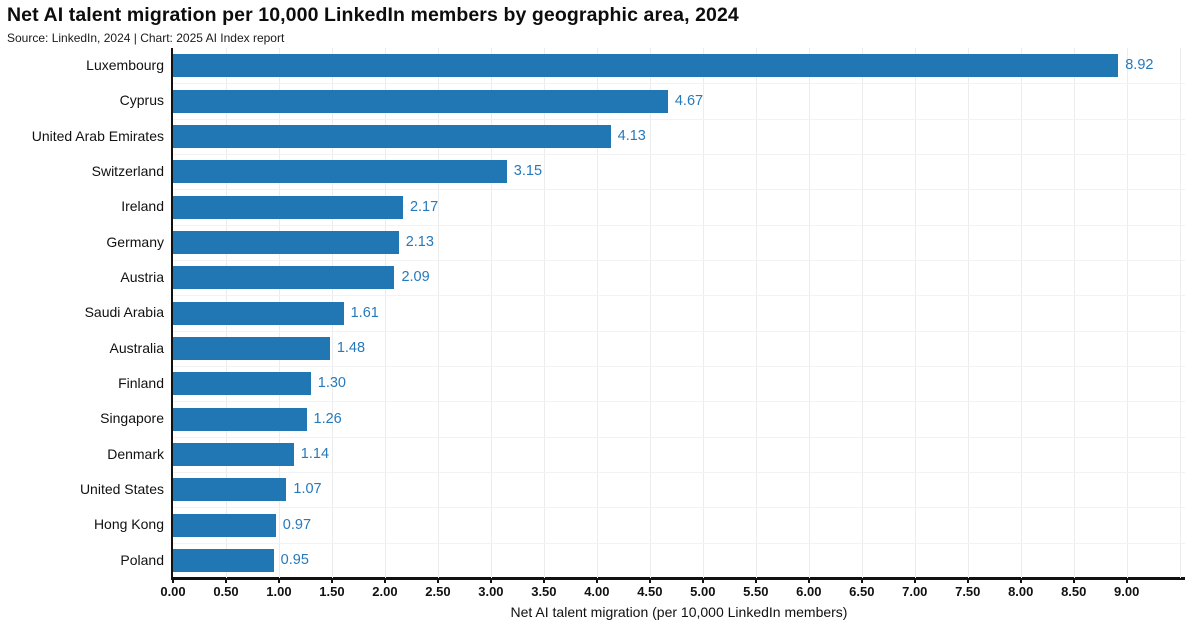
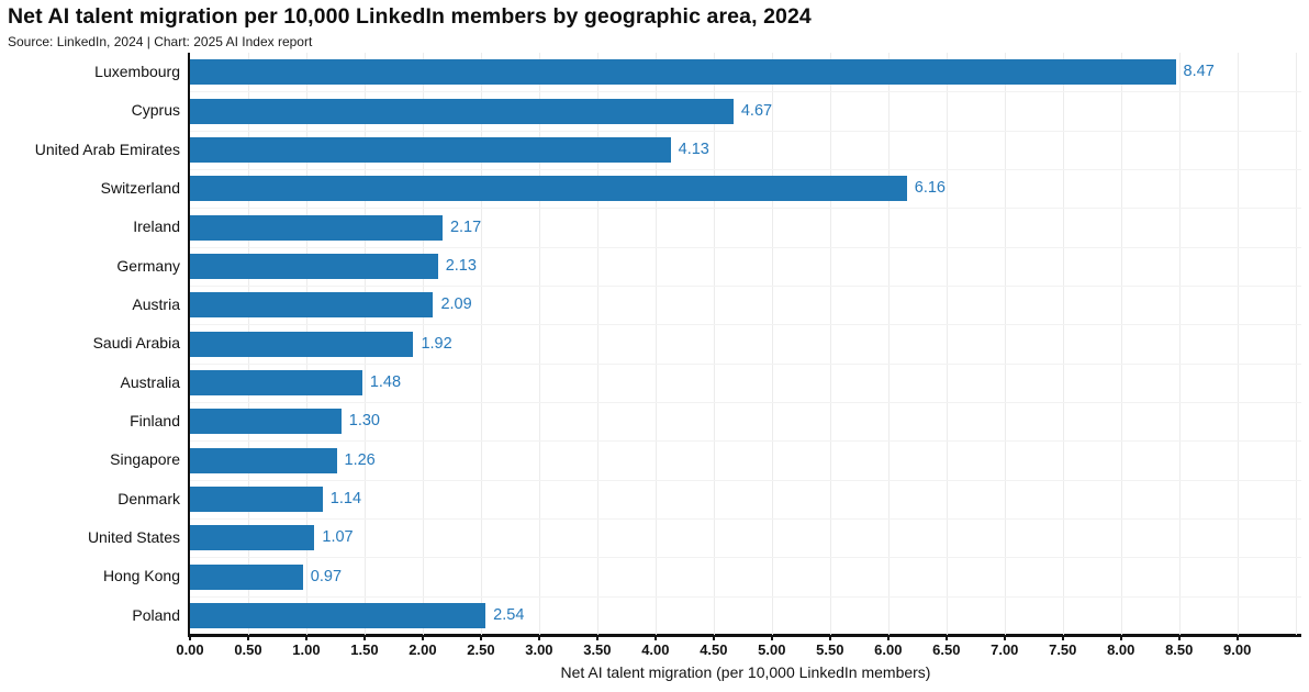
Luxembourg: 8.92 -> 8.47
Switzerland: 3.15 -> 6.16
Saudi Arabia: 1.61 -> 1.92
Poland: 0.95 -> 2.54
